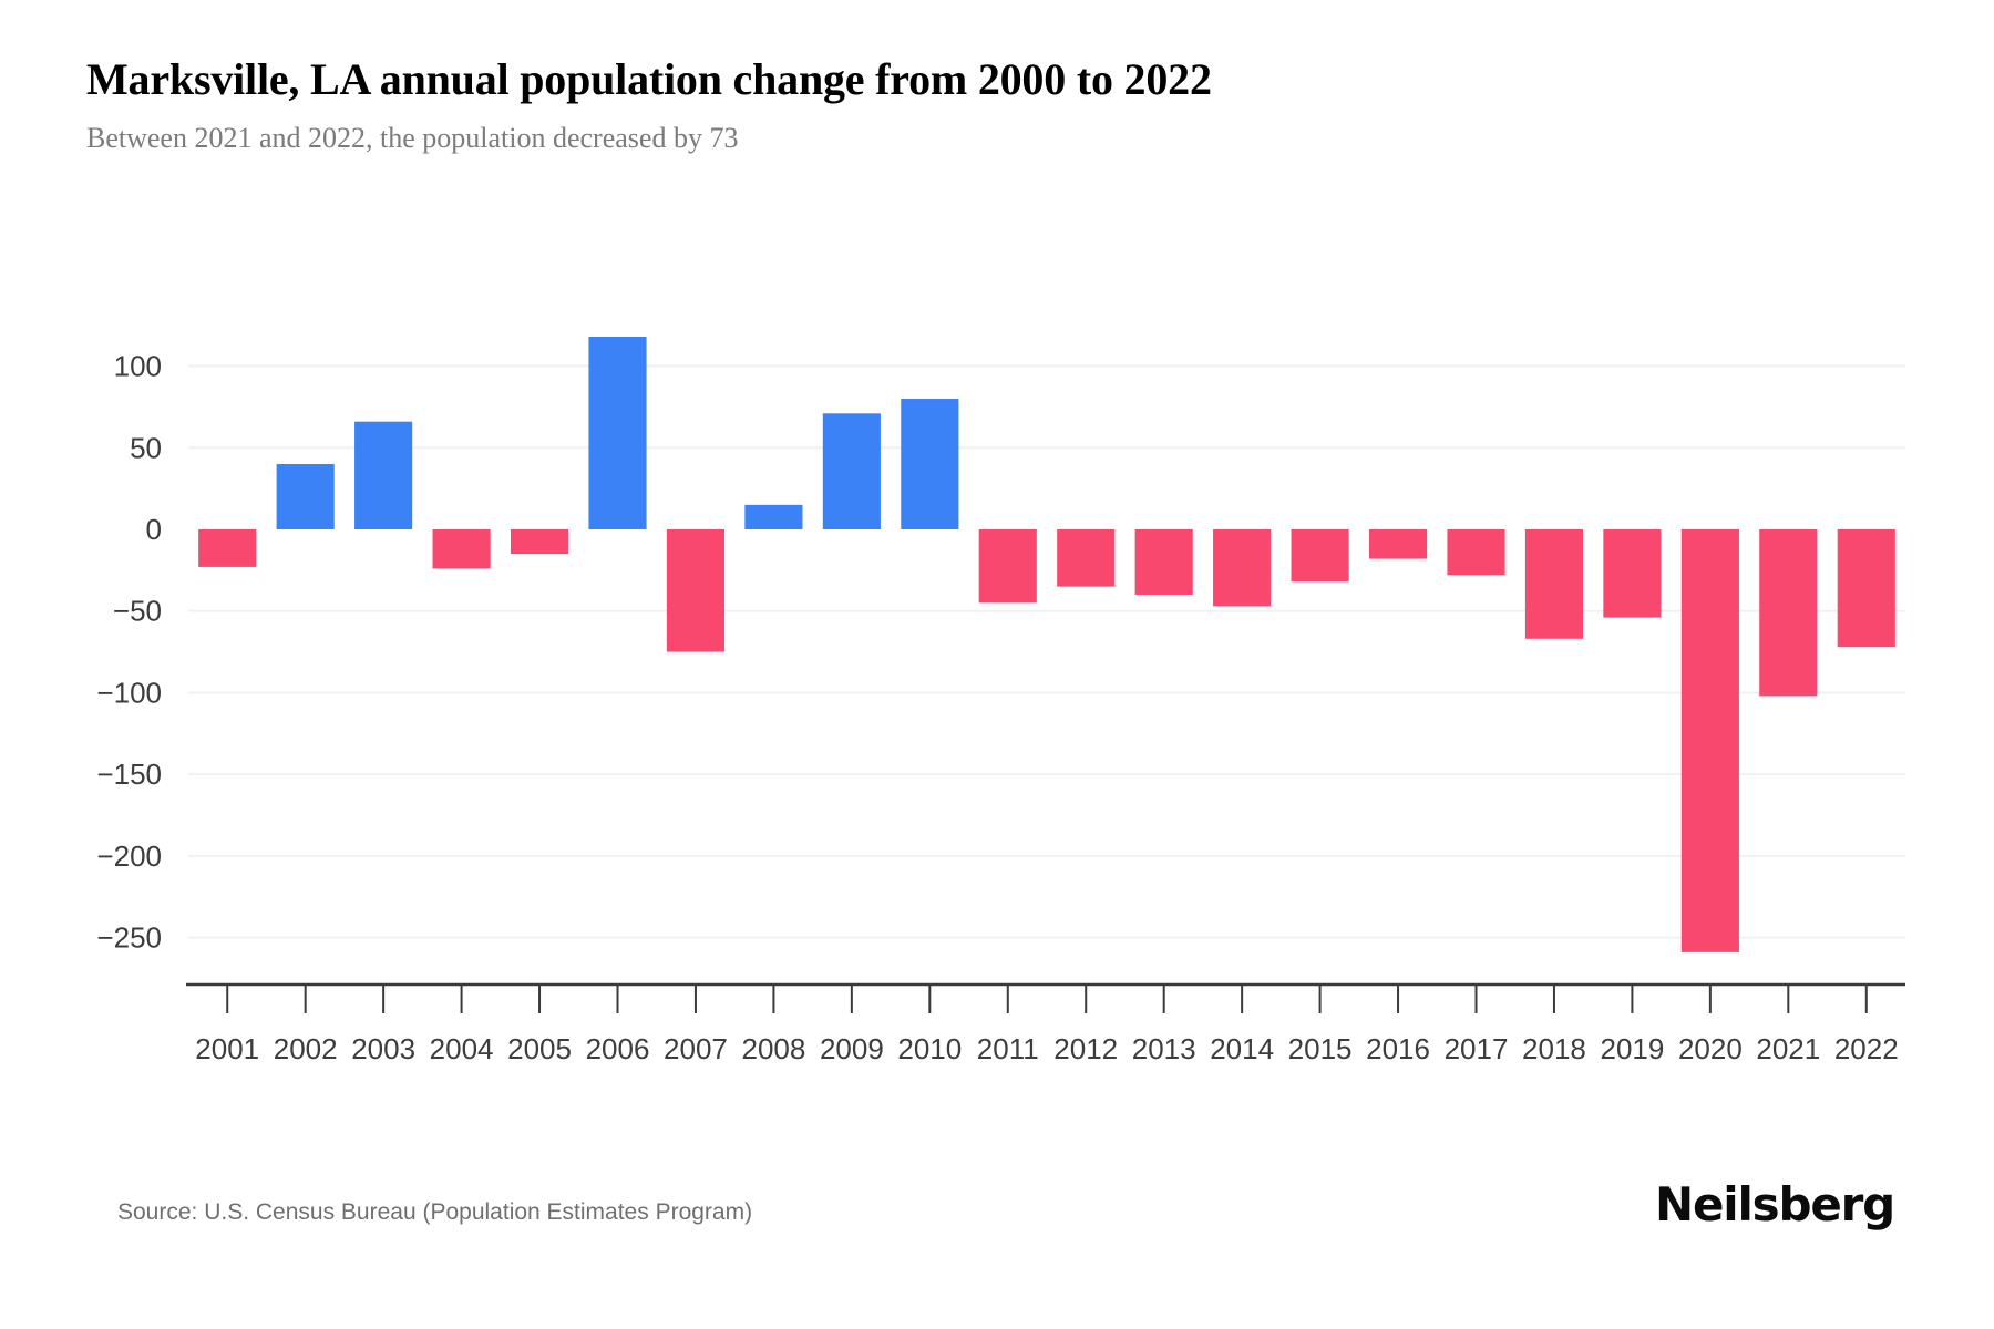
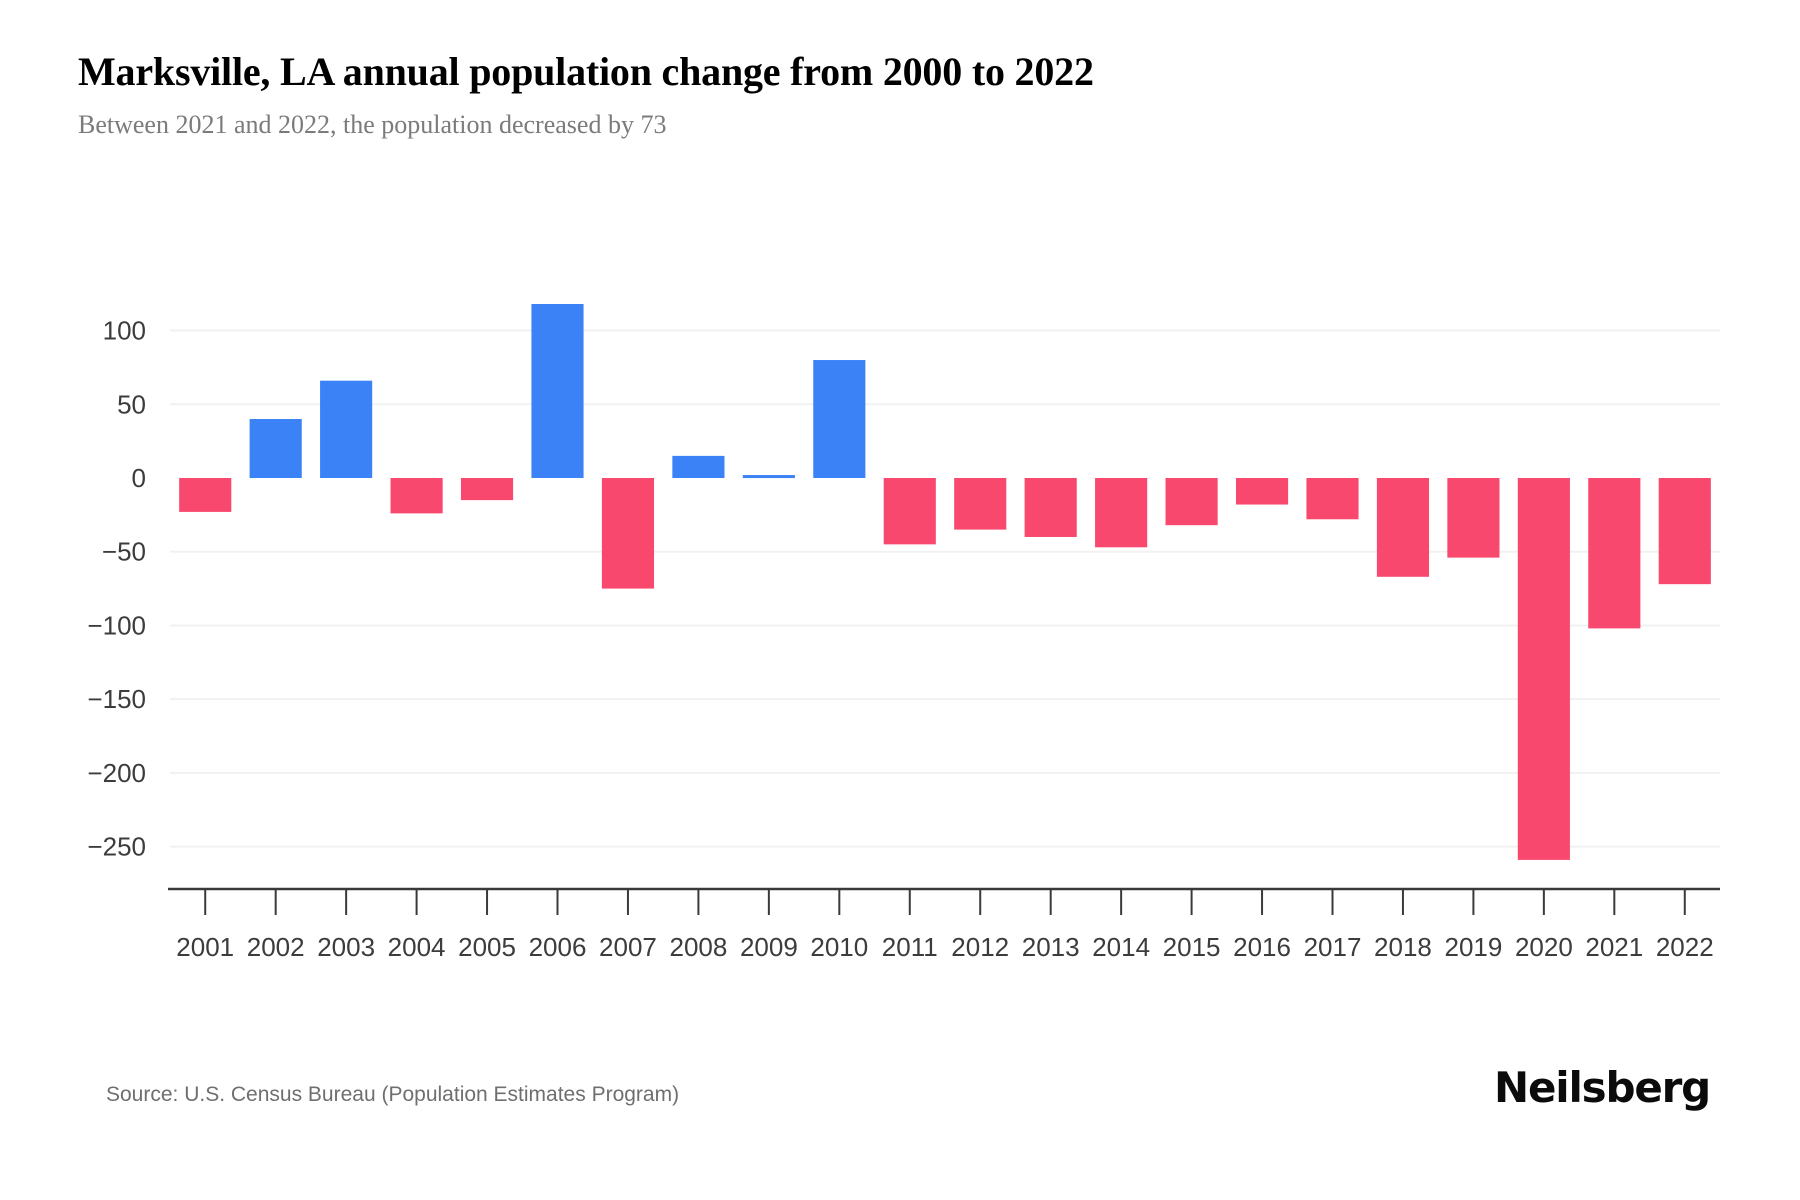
2009: 71 -> 2
